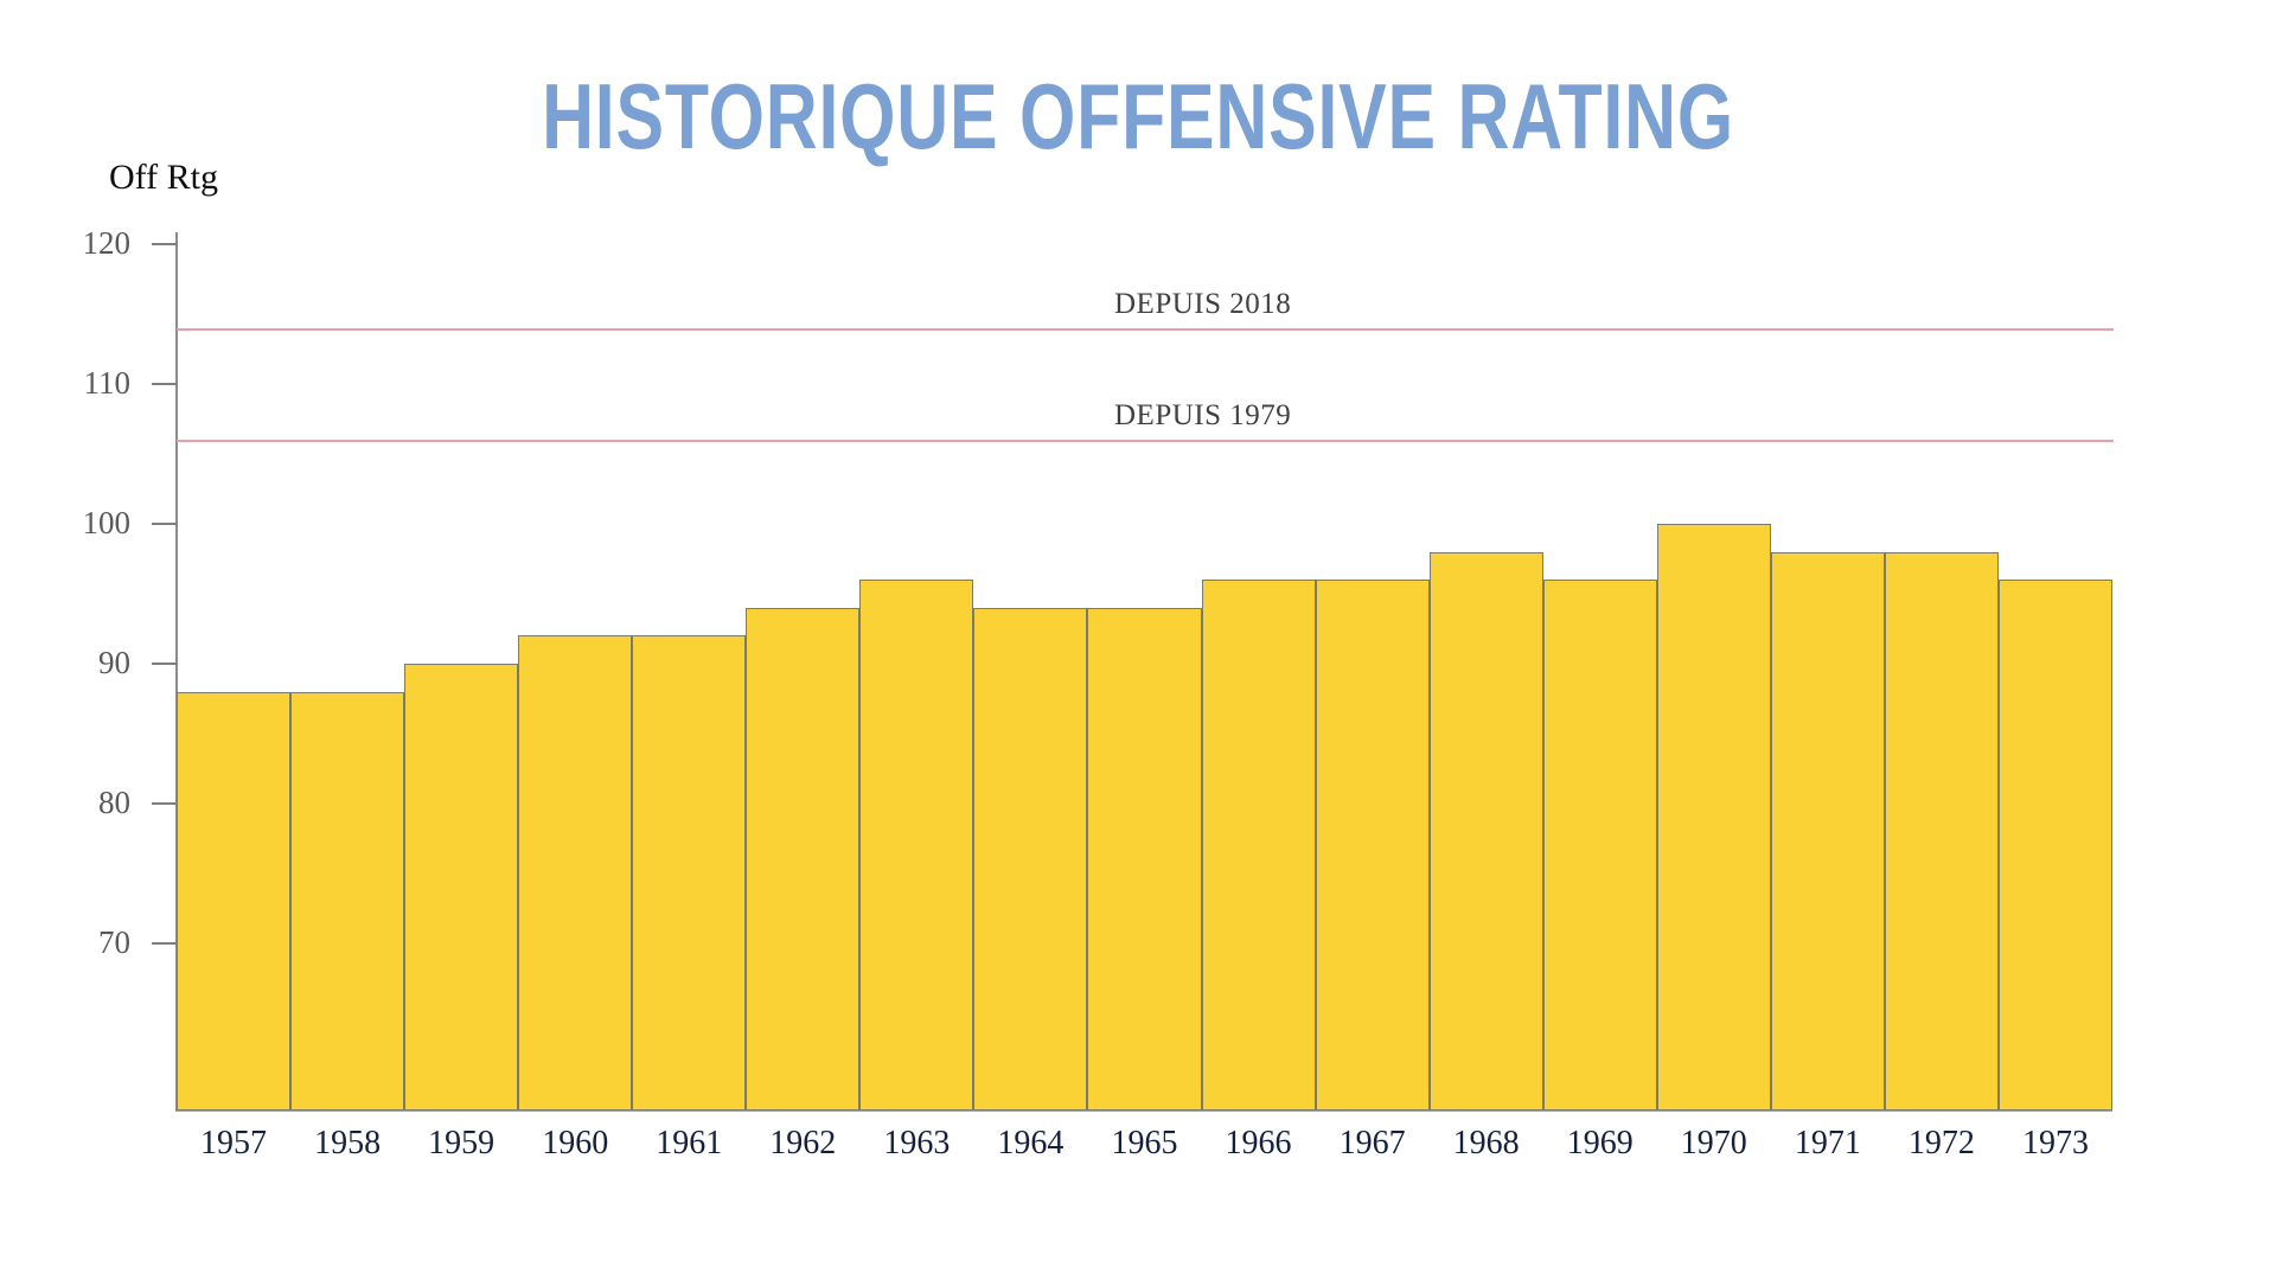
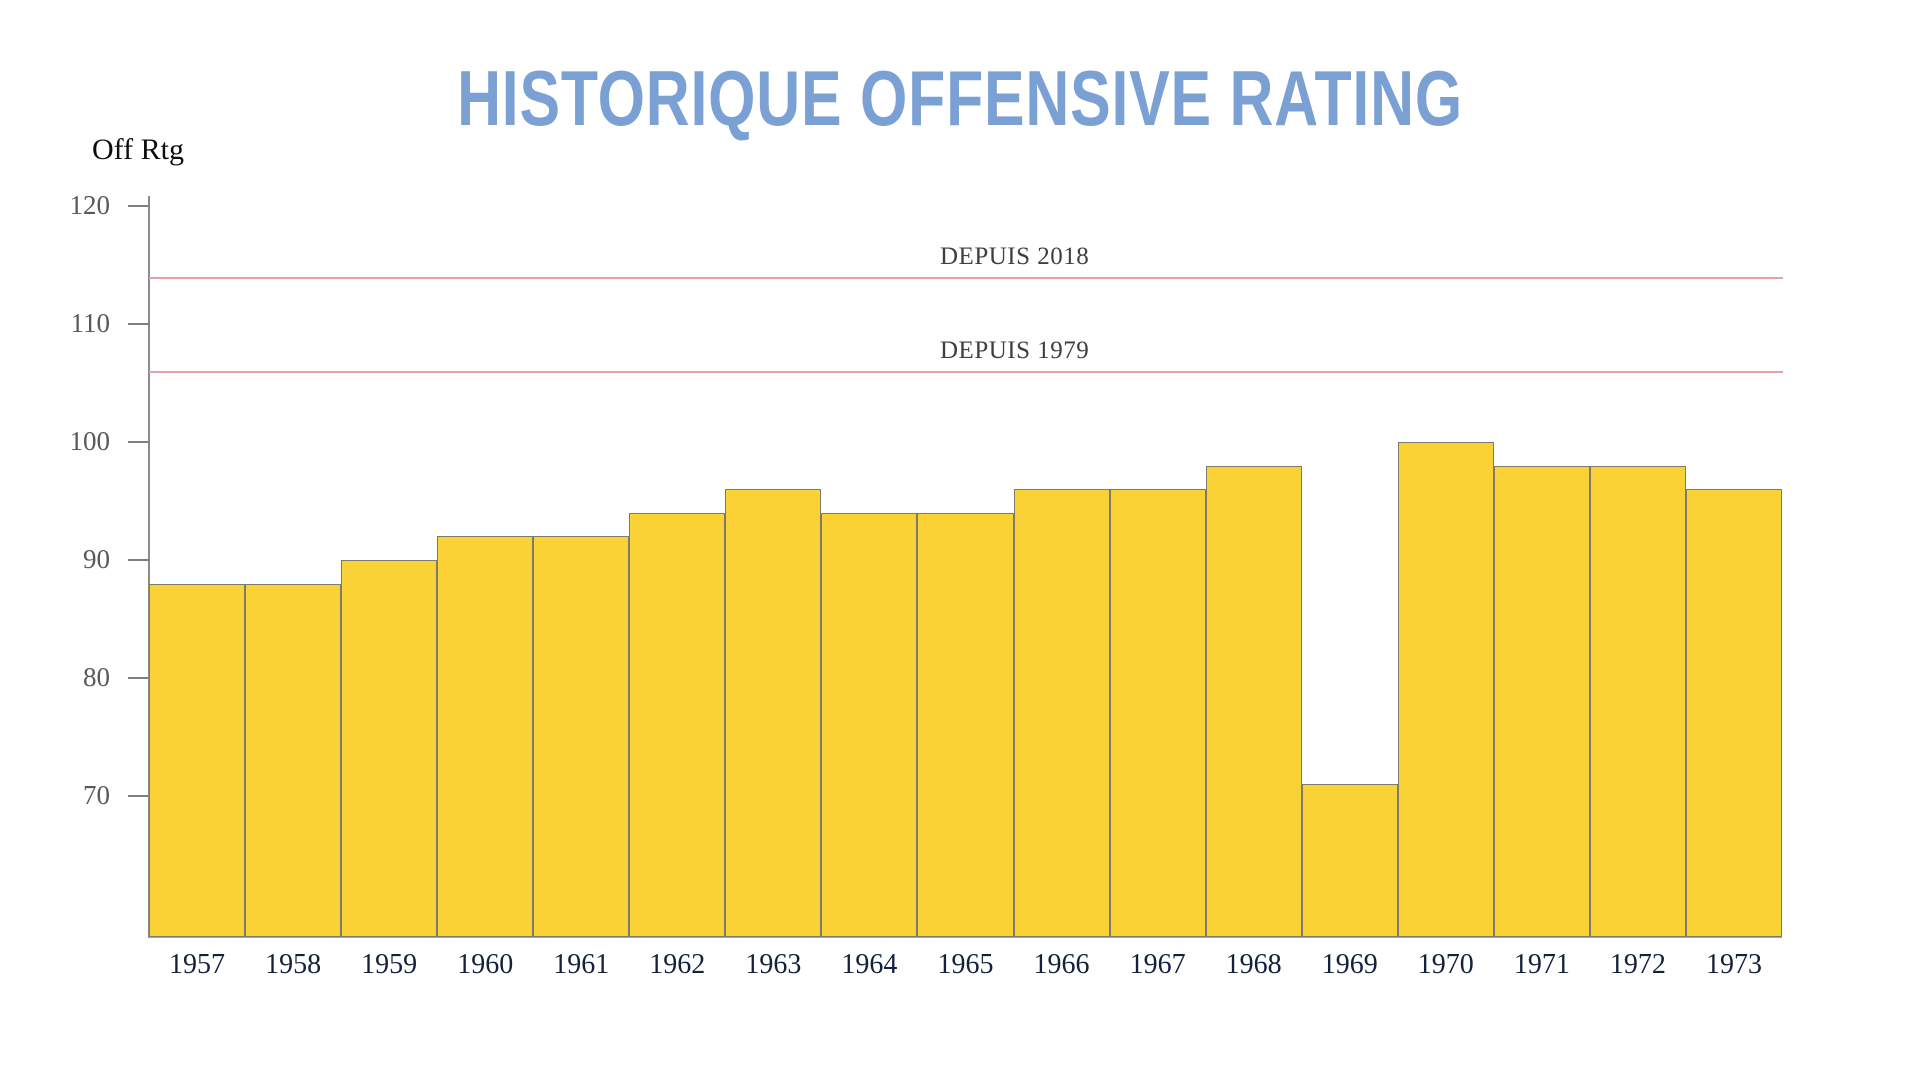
1969: 96 -> 71
